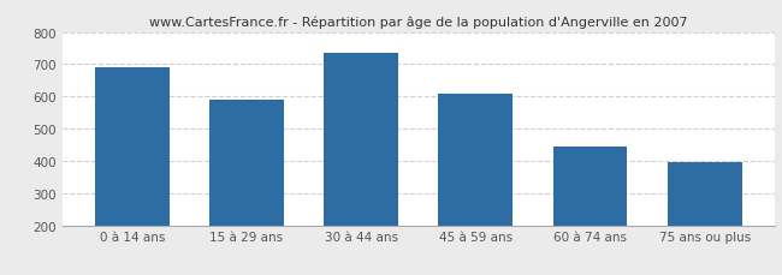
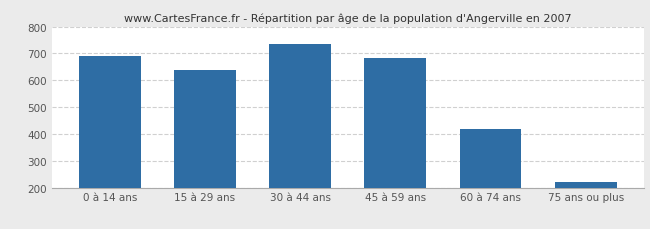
15 à 29 ans: 590 -> 638
45 à 59 ans: 610 -> 682
60 à 74 ans: 445 -> 418
75 ans ou plus: 395 -> 222
